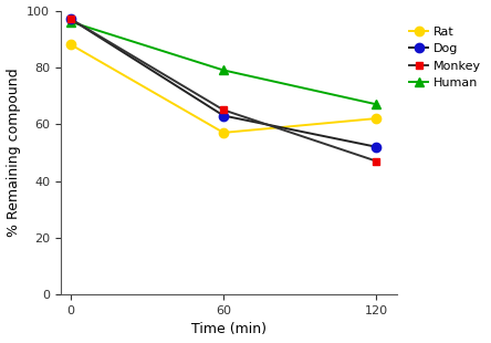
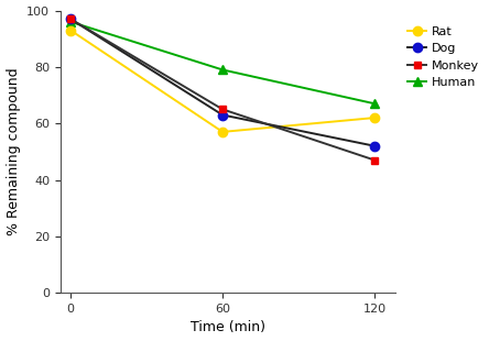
Rat/0: 88 -> 93
